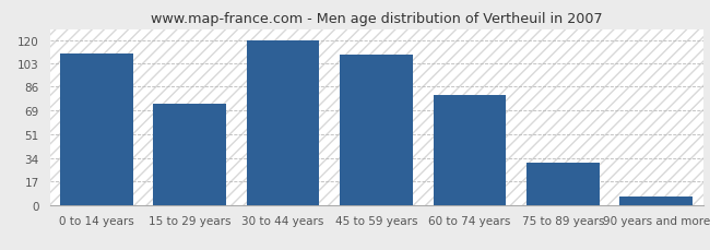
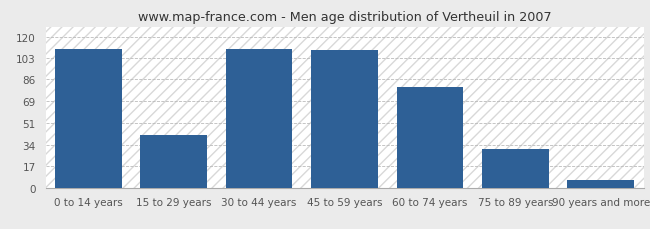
15 to 29 years: 74 -> 42
30 to 44 years: 120 -> 110
